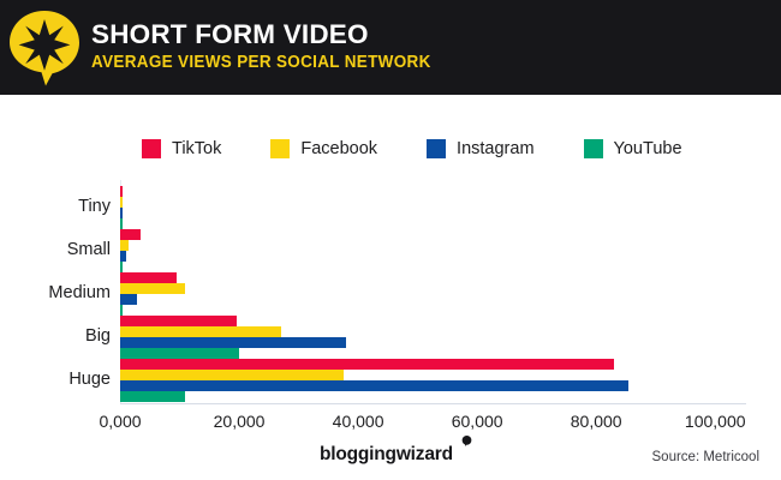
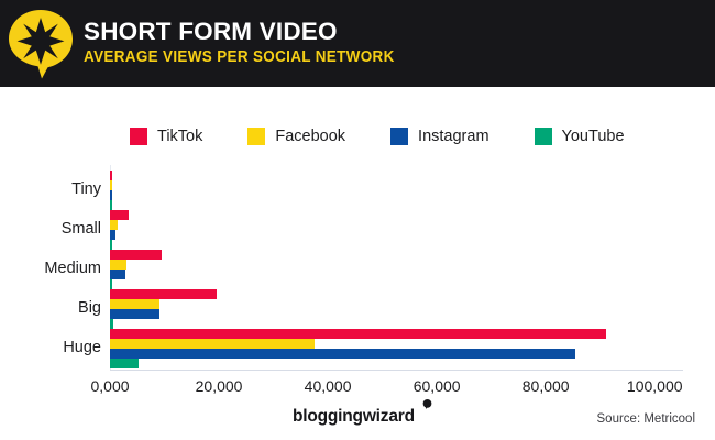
Facebook/Medium: 11000 -> 3000
Facebook/Big: 27000 -> 9000
Instagram/Big: 38000 -> 9000
YouTube/Big: 20000 -> 1000
TikTok/Huge: 83000 -> 91000
YouTube/Huge: 11000 -> 5000
